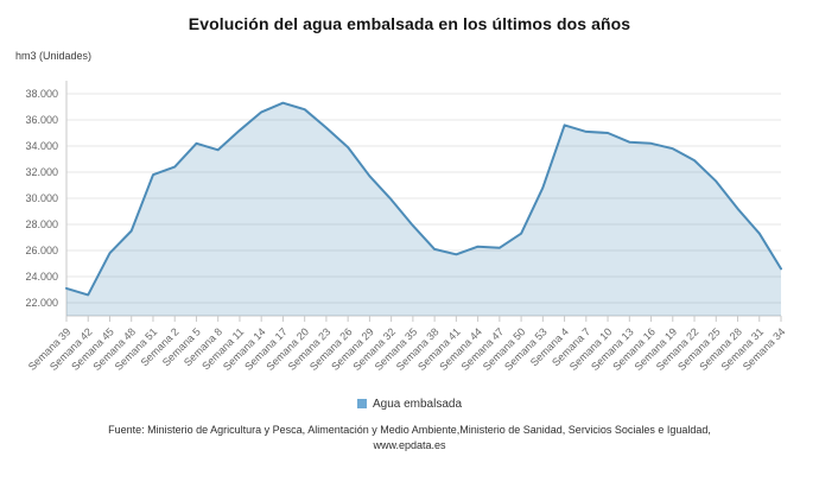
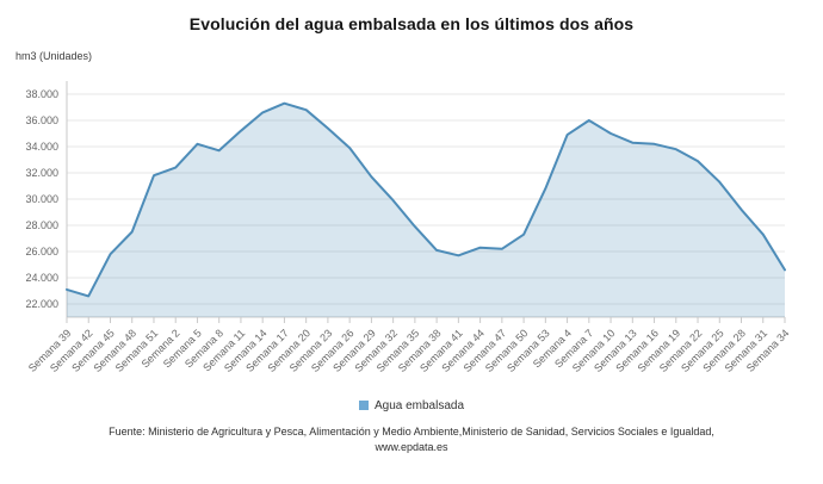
Semana 4: 35600 -> 34900
Semana 7: 35100 -> 36000
